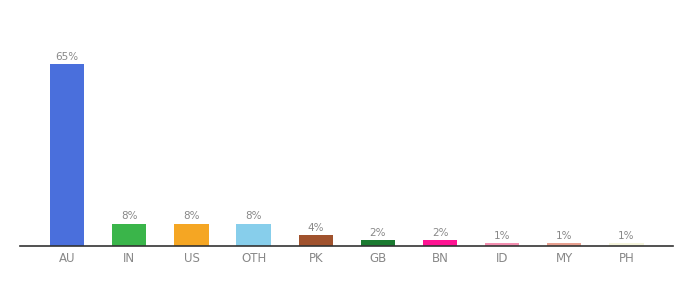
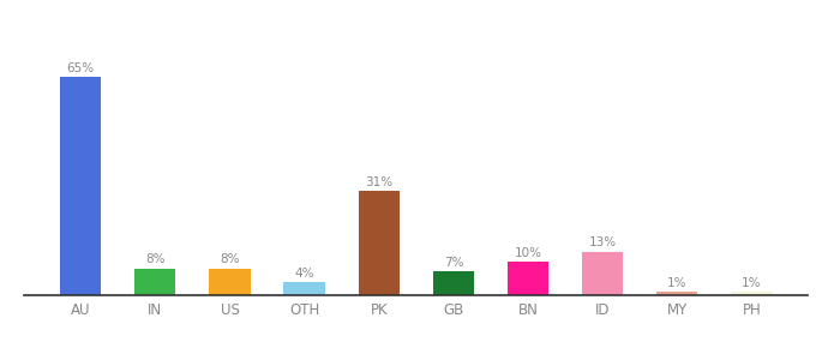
OTH: 8% -> 4%
PK: 4% -> 31%
GB: 2% -> 7%
BN: 2% -> 10%
ID: 1% -> 13%
